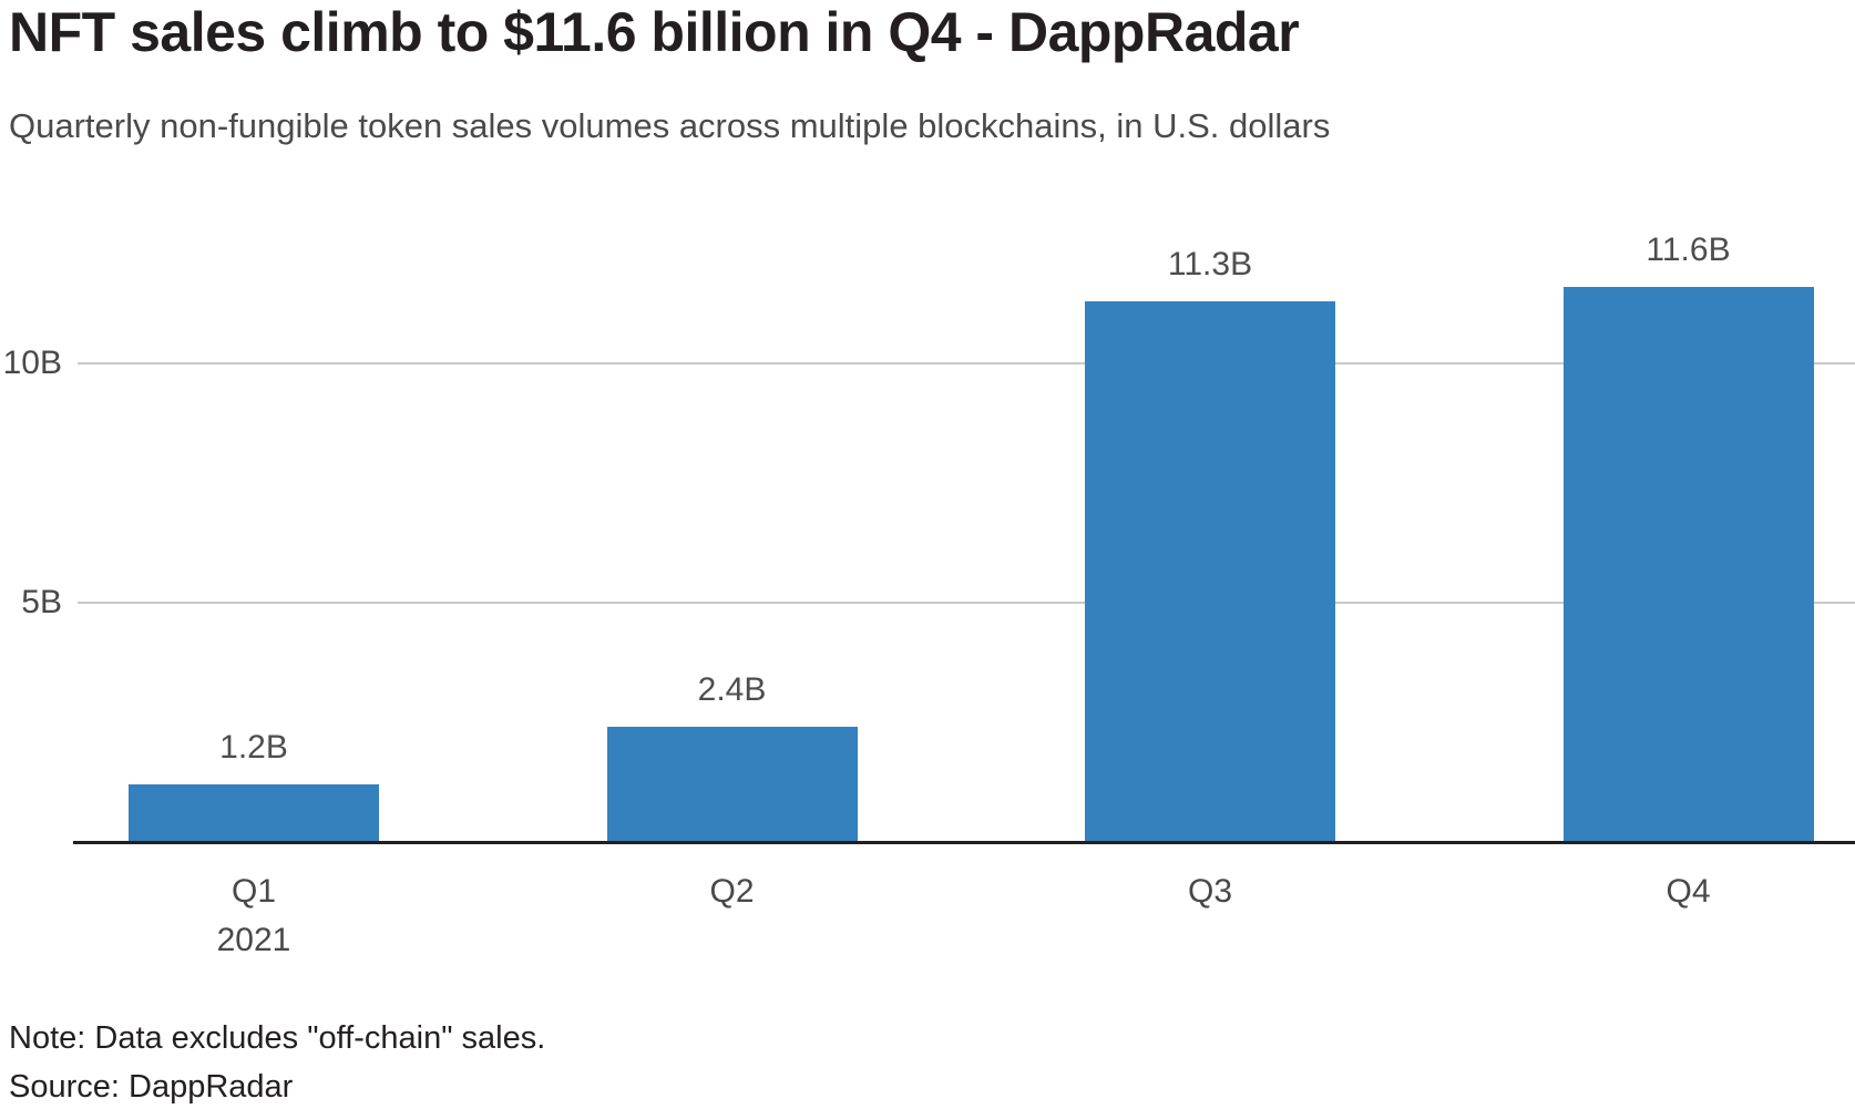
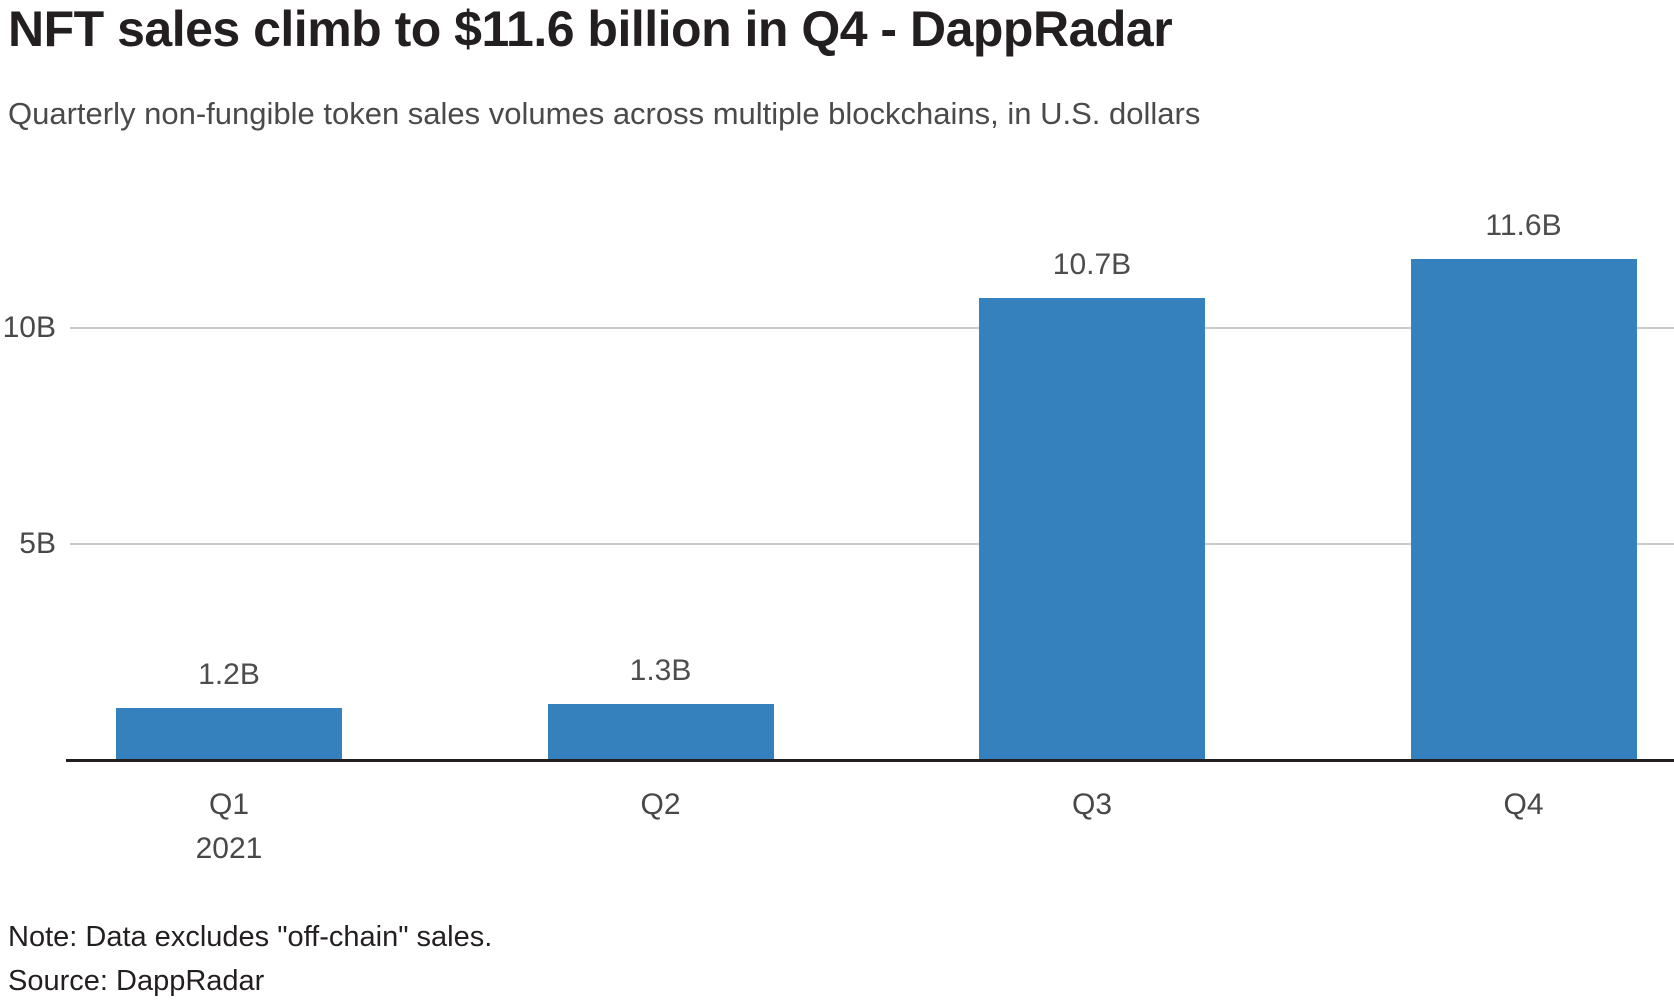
Q2: 2.4B -> 1.3B
Q3: 11.3B -> 10.7B
